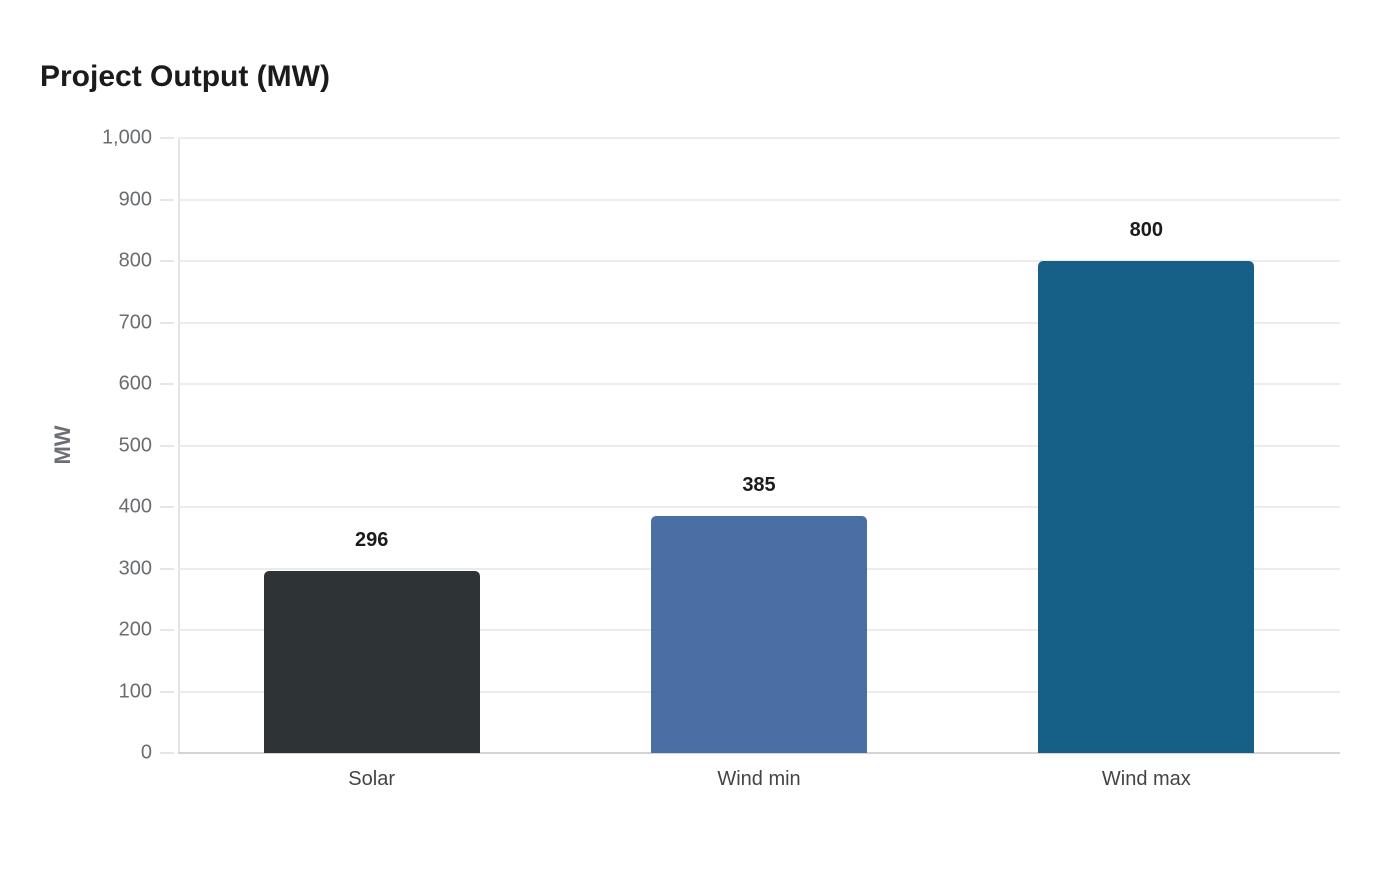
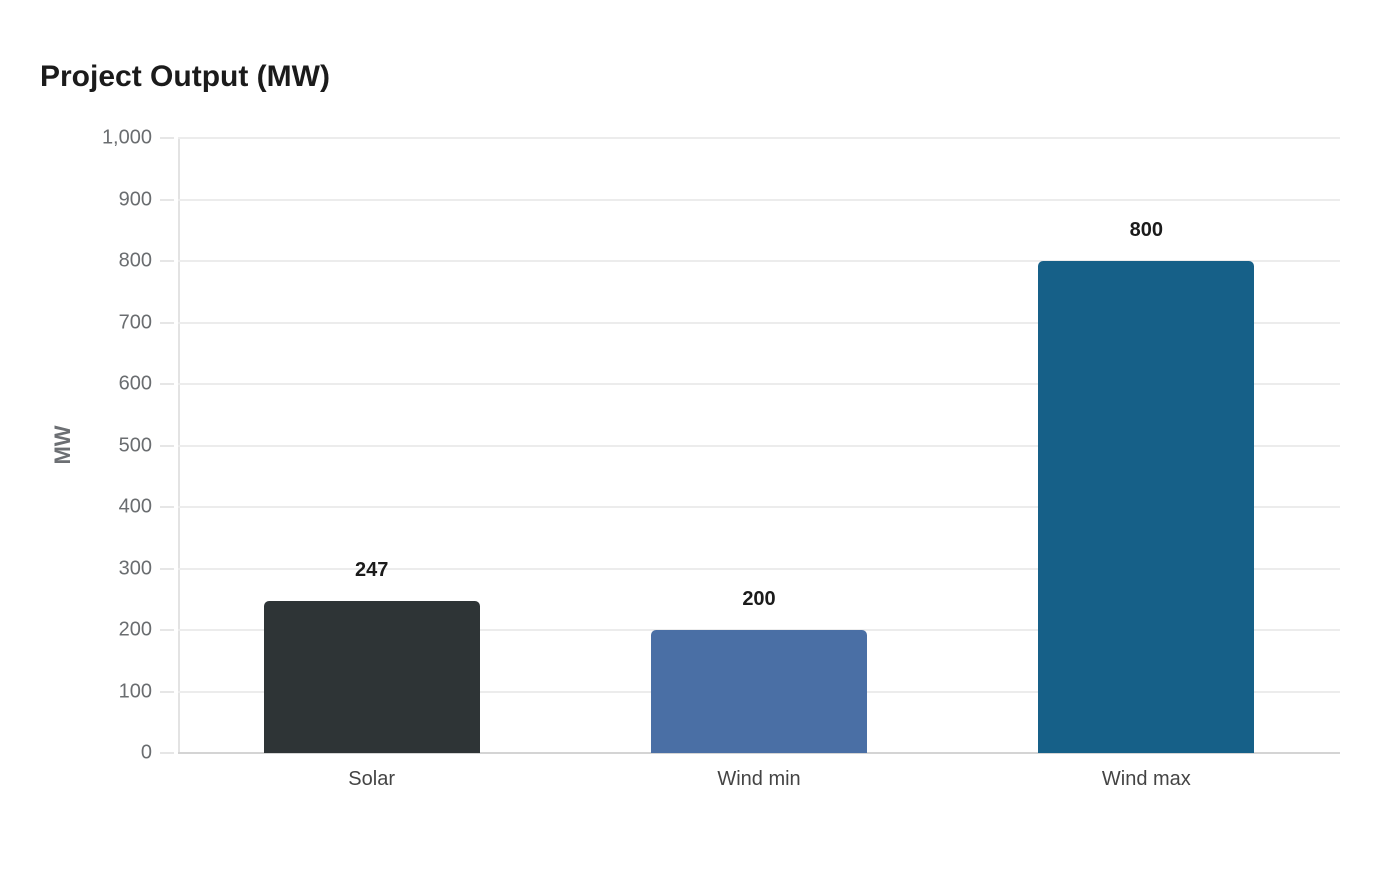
Solar: 296 -> 247
Wind min: 385 -> 200
